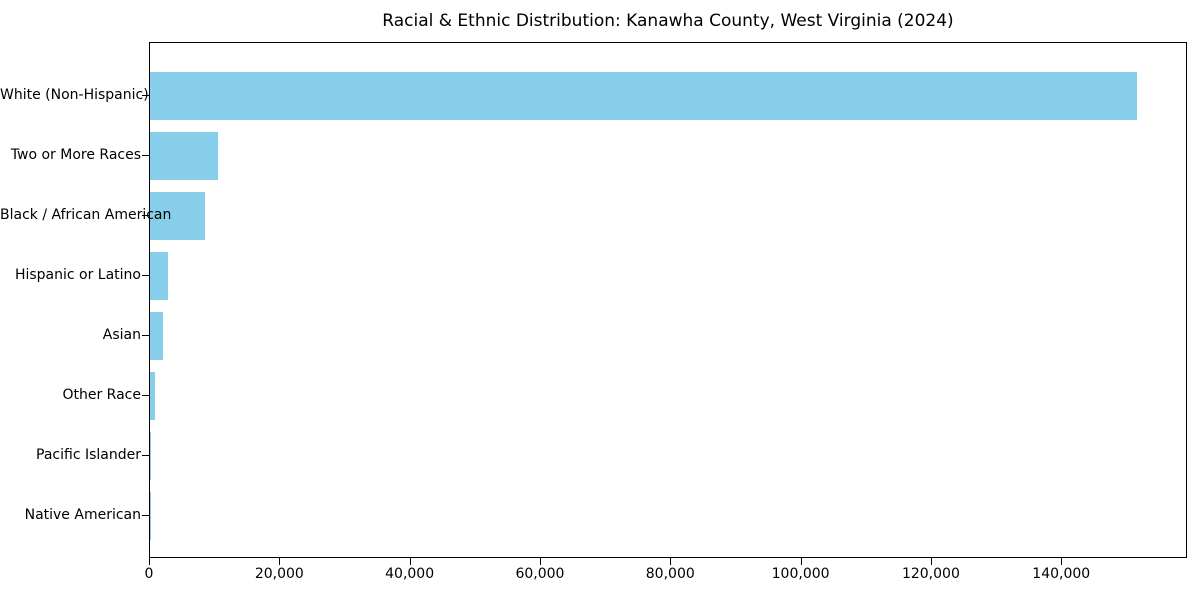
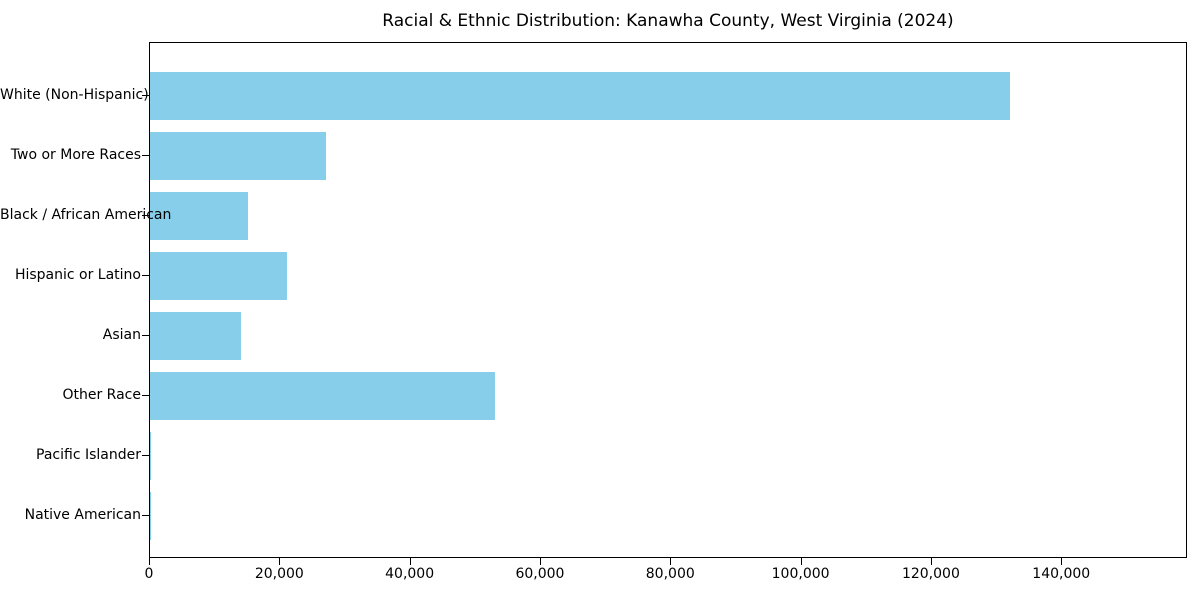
White (Non-Hispanic): 152000 -> 132000
Two or More Races: 10000 -> 27000
Black / African American: 8000 -> 15000
Hispanic or Latino: 3000 -> 21000
Asian: 2000 -> 14000
Other Race: 1000 -> 53000
